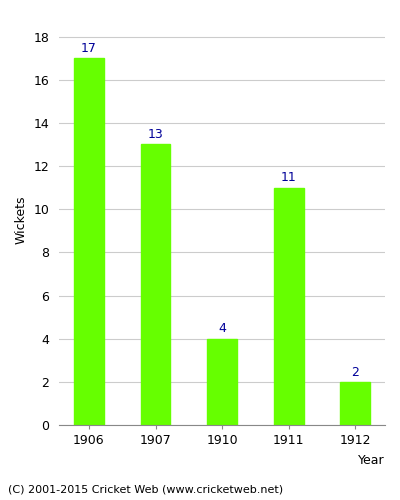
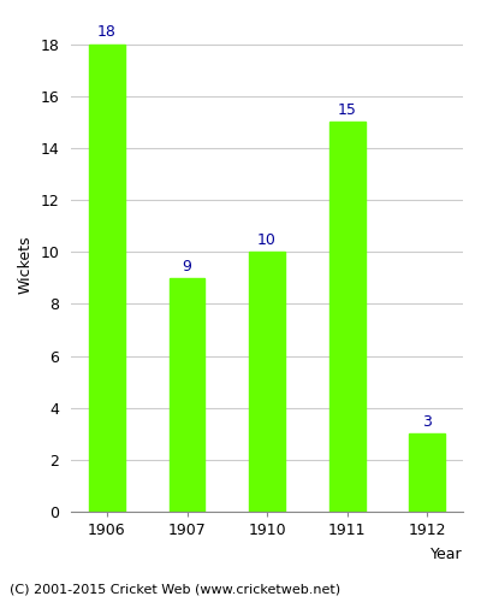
1906: 17 -> 18
1907: 13 -> 9
1910: 4 -> 10
1911: 11 -> 15
1912: 2 -> 3
